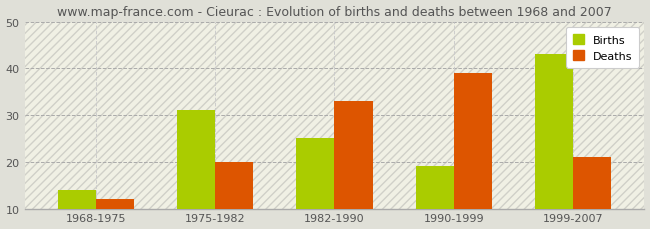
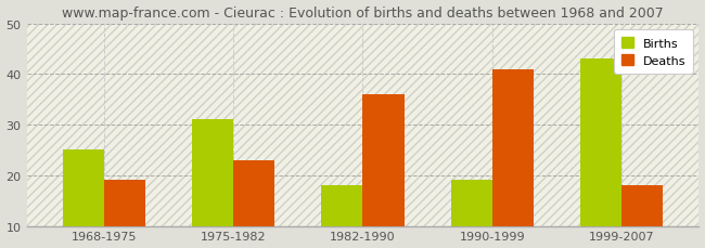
Births/1968-1975: 14 -> 25
Deaths/1968-1975: 12 -> 19
Deaths/1975-1982: 20 -> 23
Births/1982-1990: 25 -> 18
Deaths/1982-1990: 33 -> 36
Deaths/1990-1999: 39 -> 41
Deaths/1999-2007: 21 -> 18
